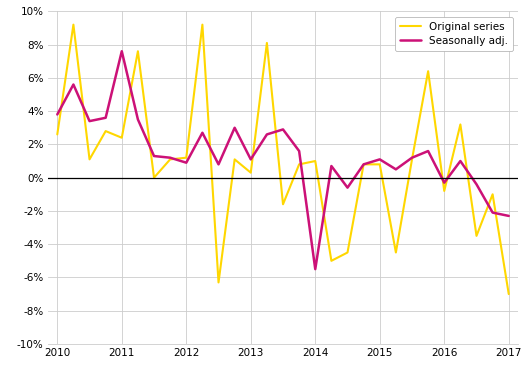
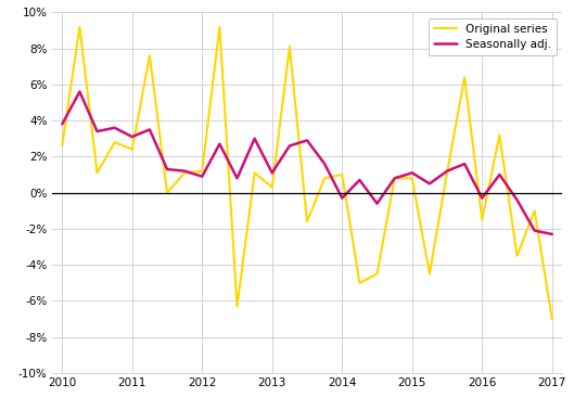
Seasonally adj./2011: 7.6% -> 3.1%
Seasonally adj./2014: -5.5% -> -0.3%
Original series/2016: -0.8% -> -1.5%
